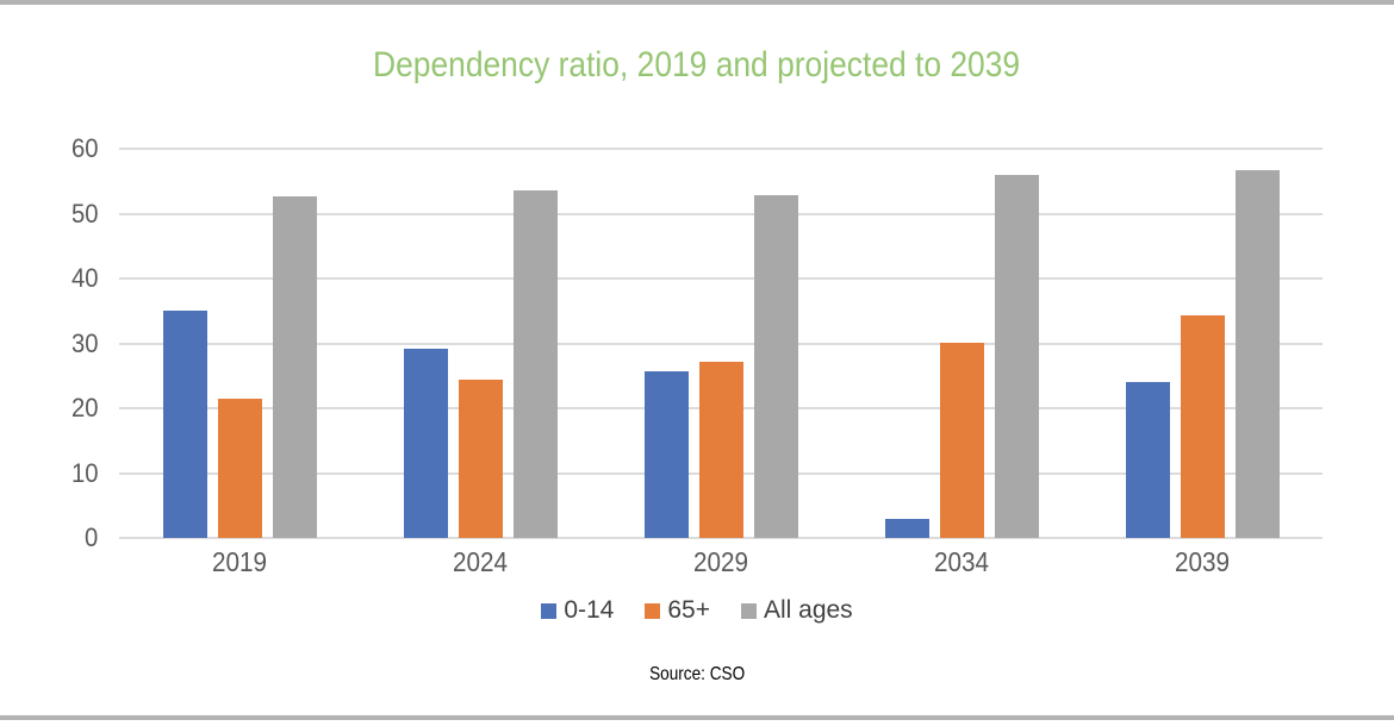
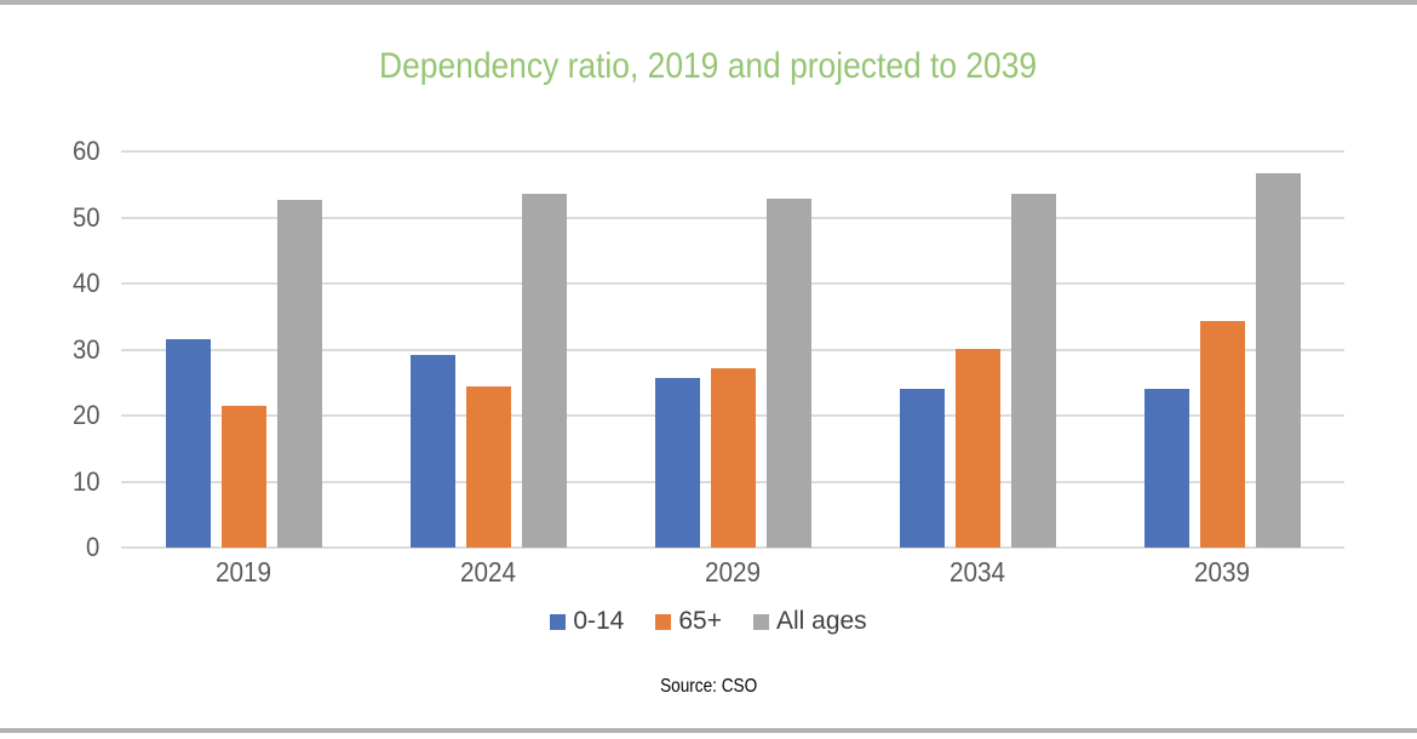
0-14/2019: 35 -> 32
0-14/2034: 3 -> 24
All ages/2034: 56 -> 54
